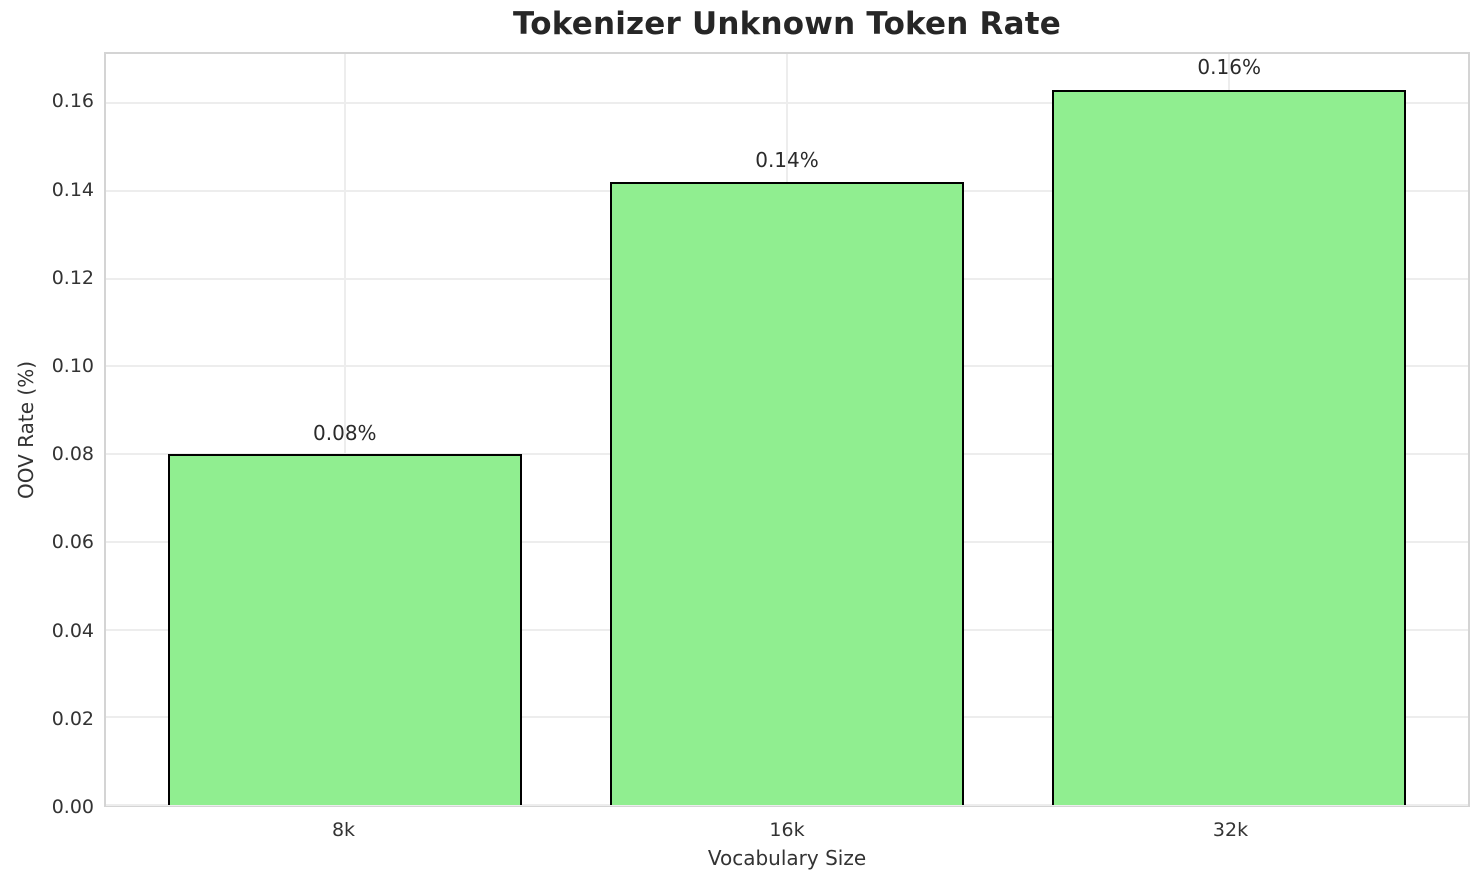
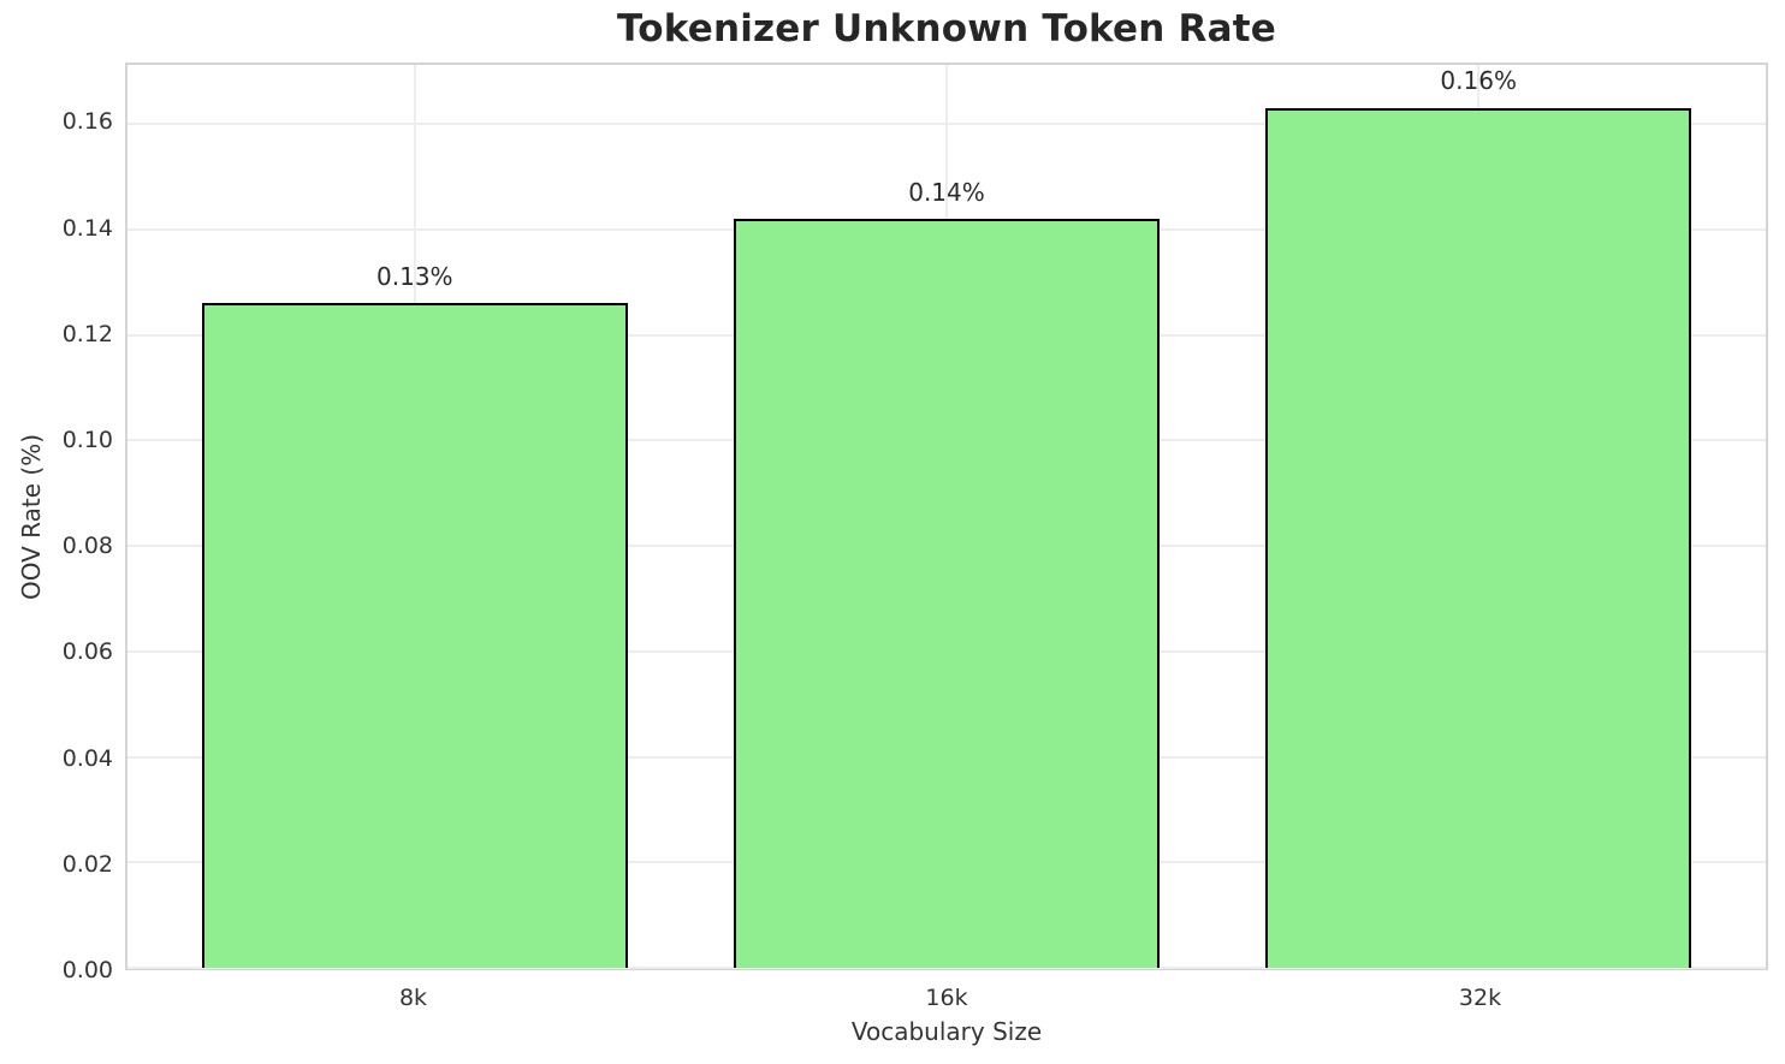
8k: 0.08% -> 0.13%
